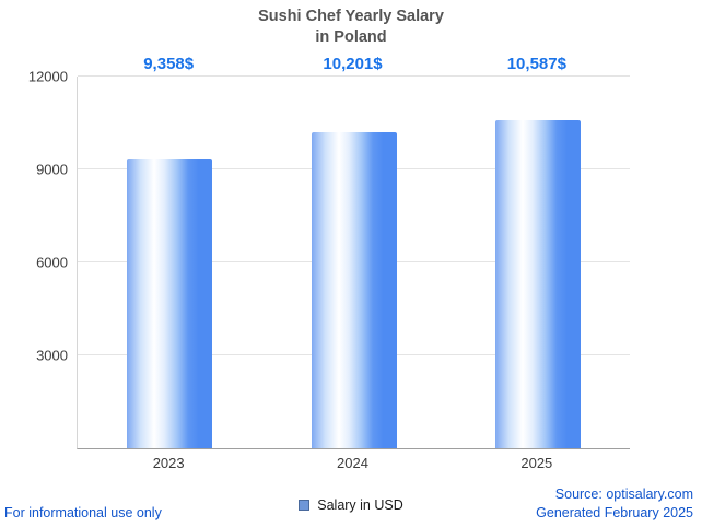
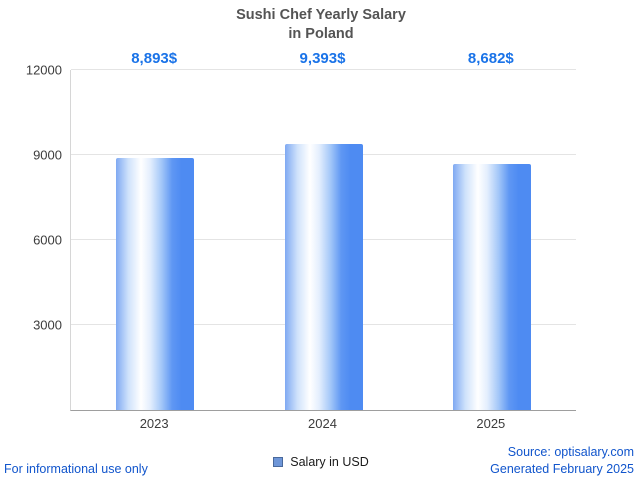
2023: 9,358 -> 8,893
2024: 10,201 -> 9,393
2025: 10,587 -> 8,682
